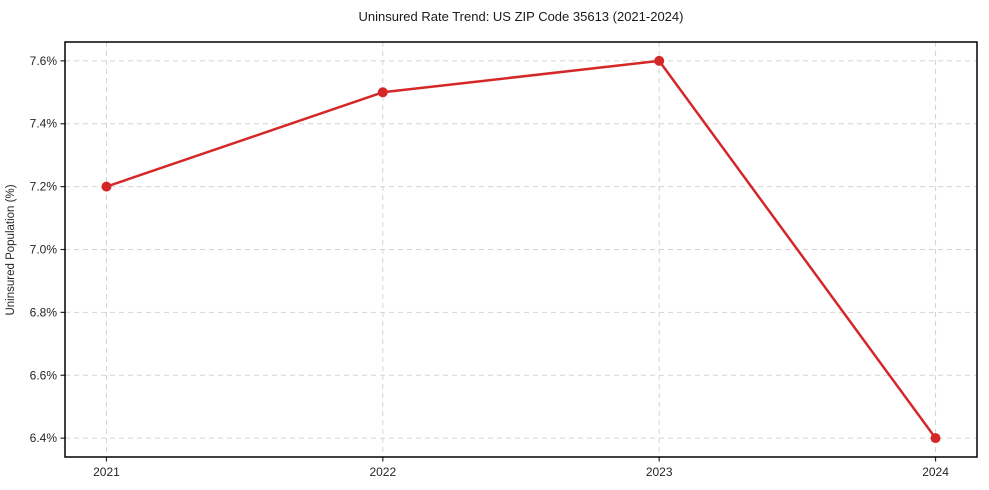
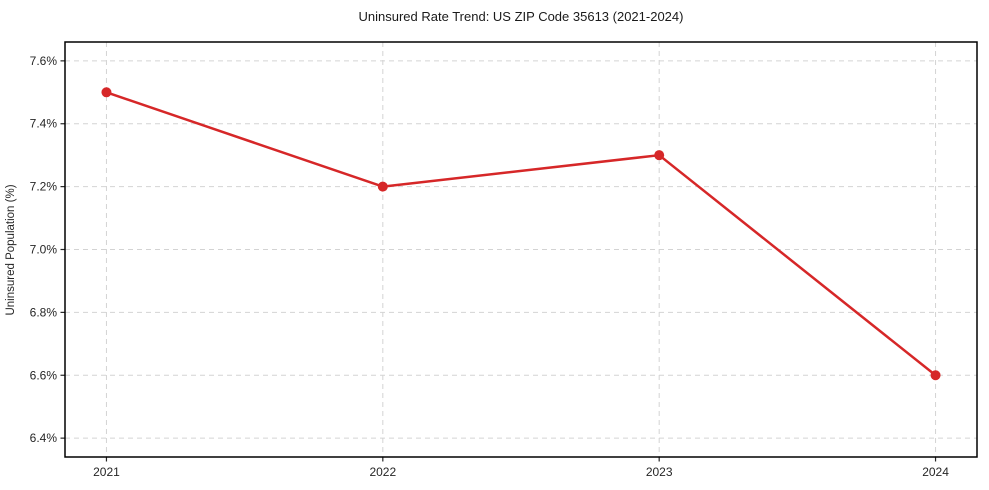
2021: 7.2% -> 7.5%
2022: 7.5% -> 7.2%
2023: 7.6% -> 7.3%
2024: 6.4% -> 6.6%
